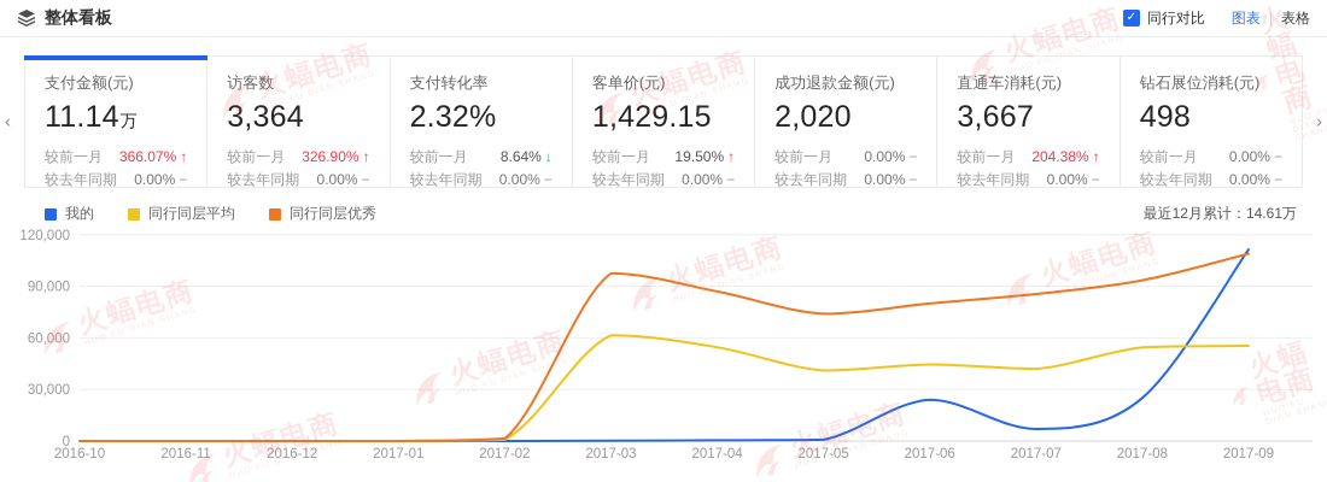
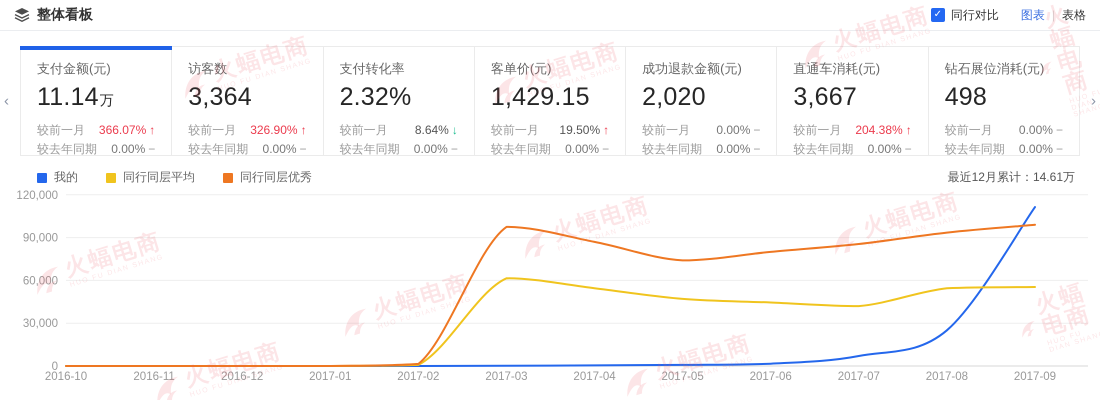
同行同层平均/2017-05: 41000 -> 47000
我的/2017-06: 24000 -> 2000
同行同层优秀/2017-09: 109000 -> 99000
